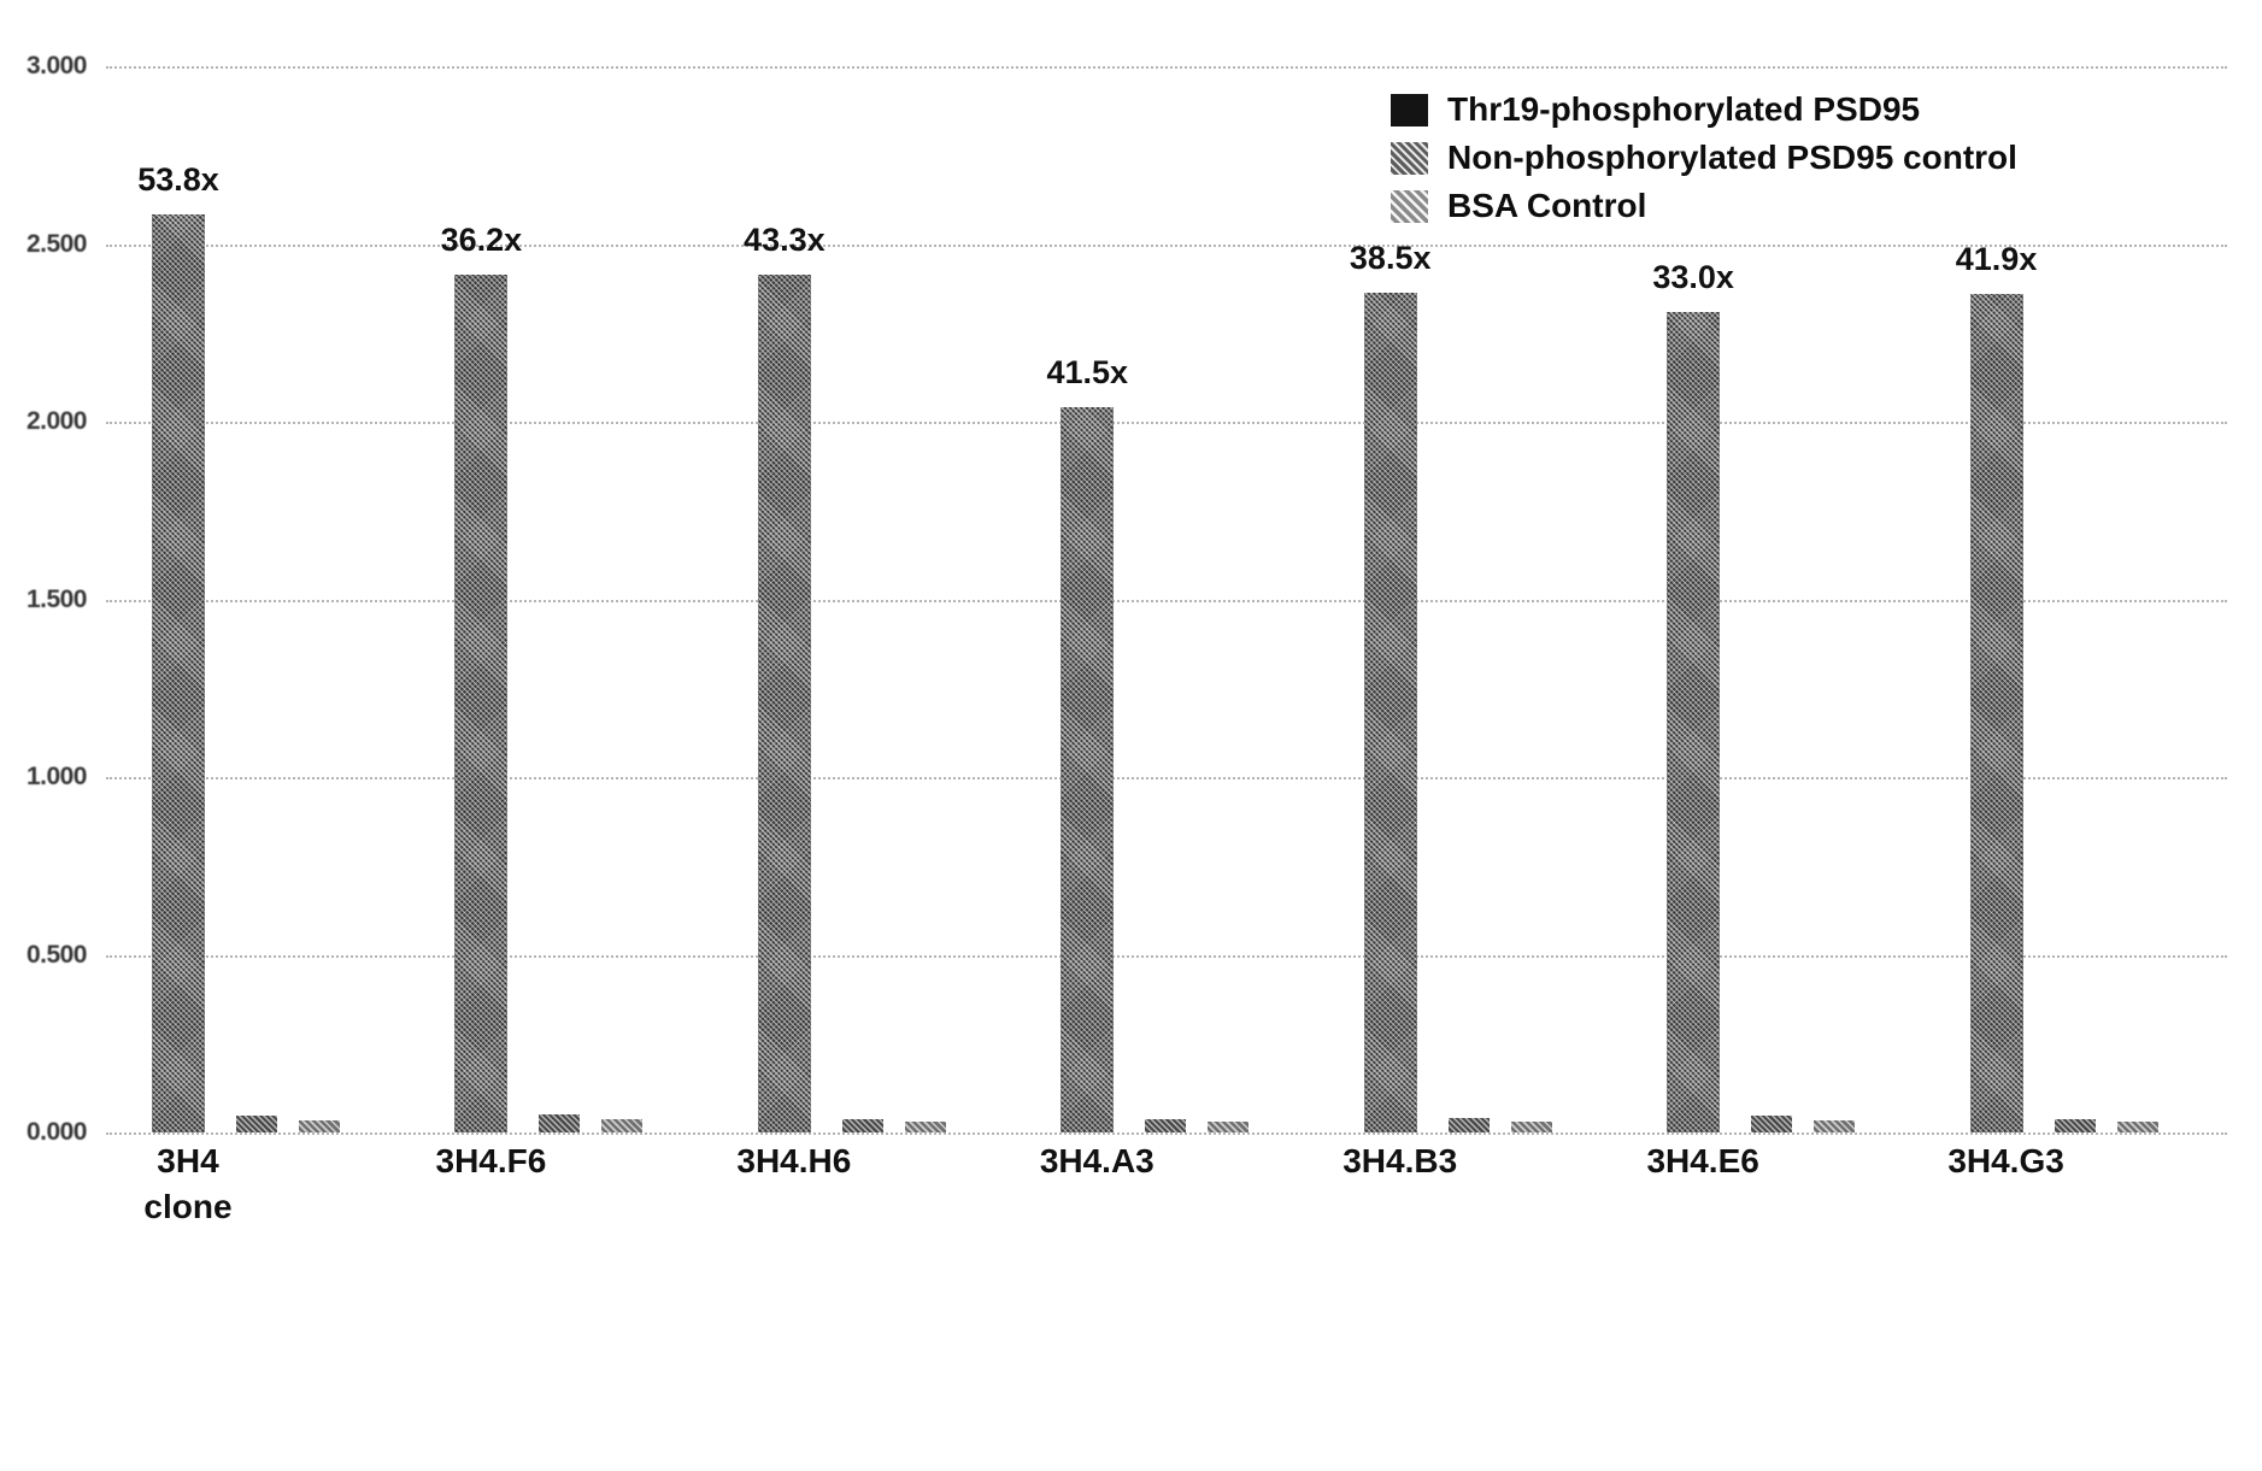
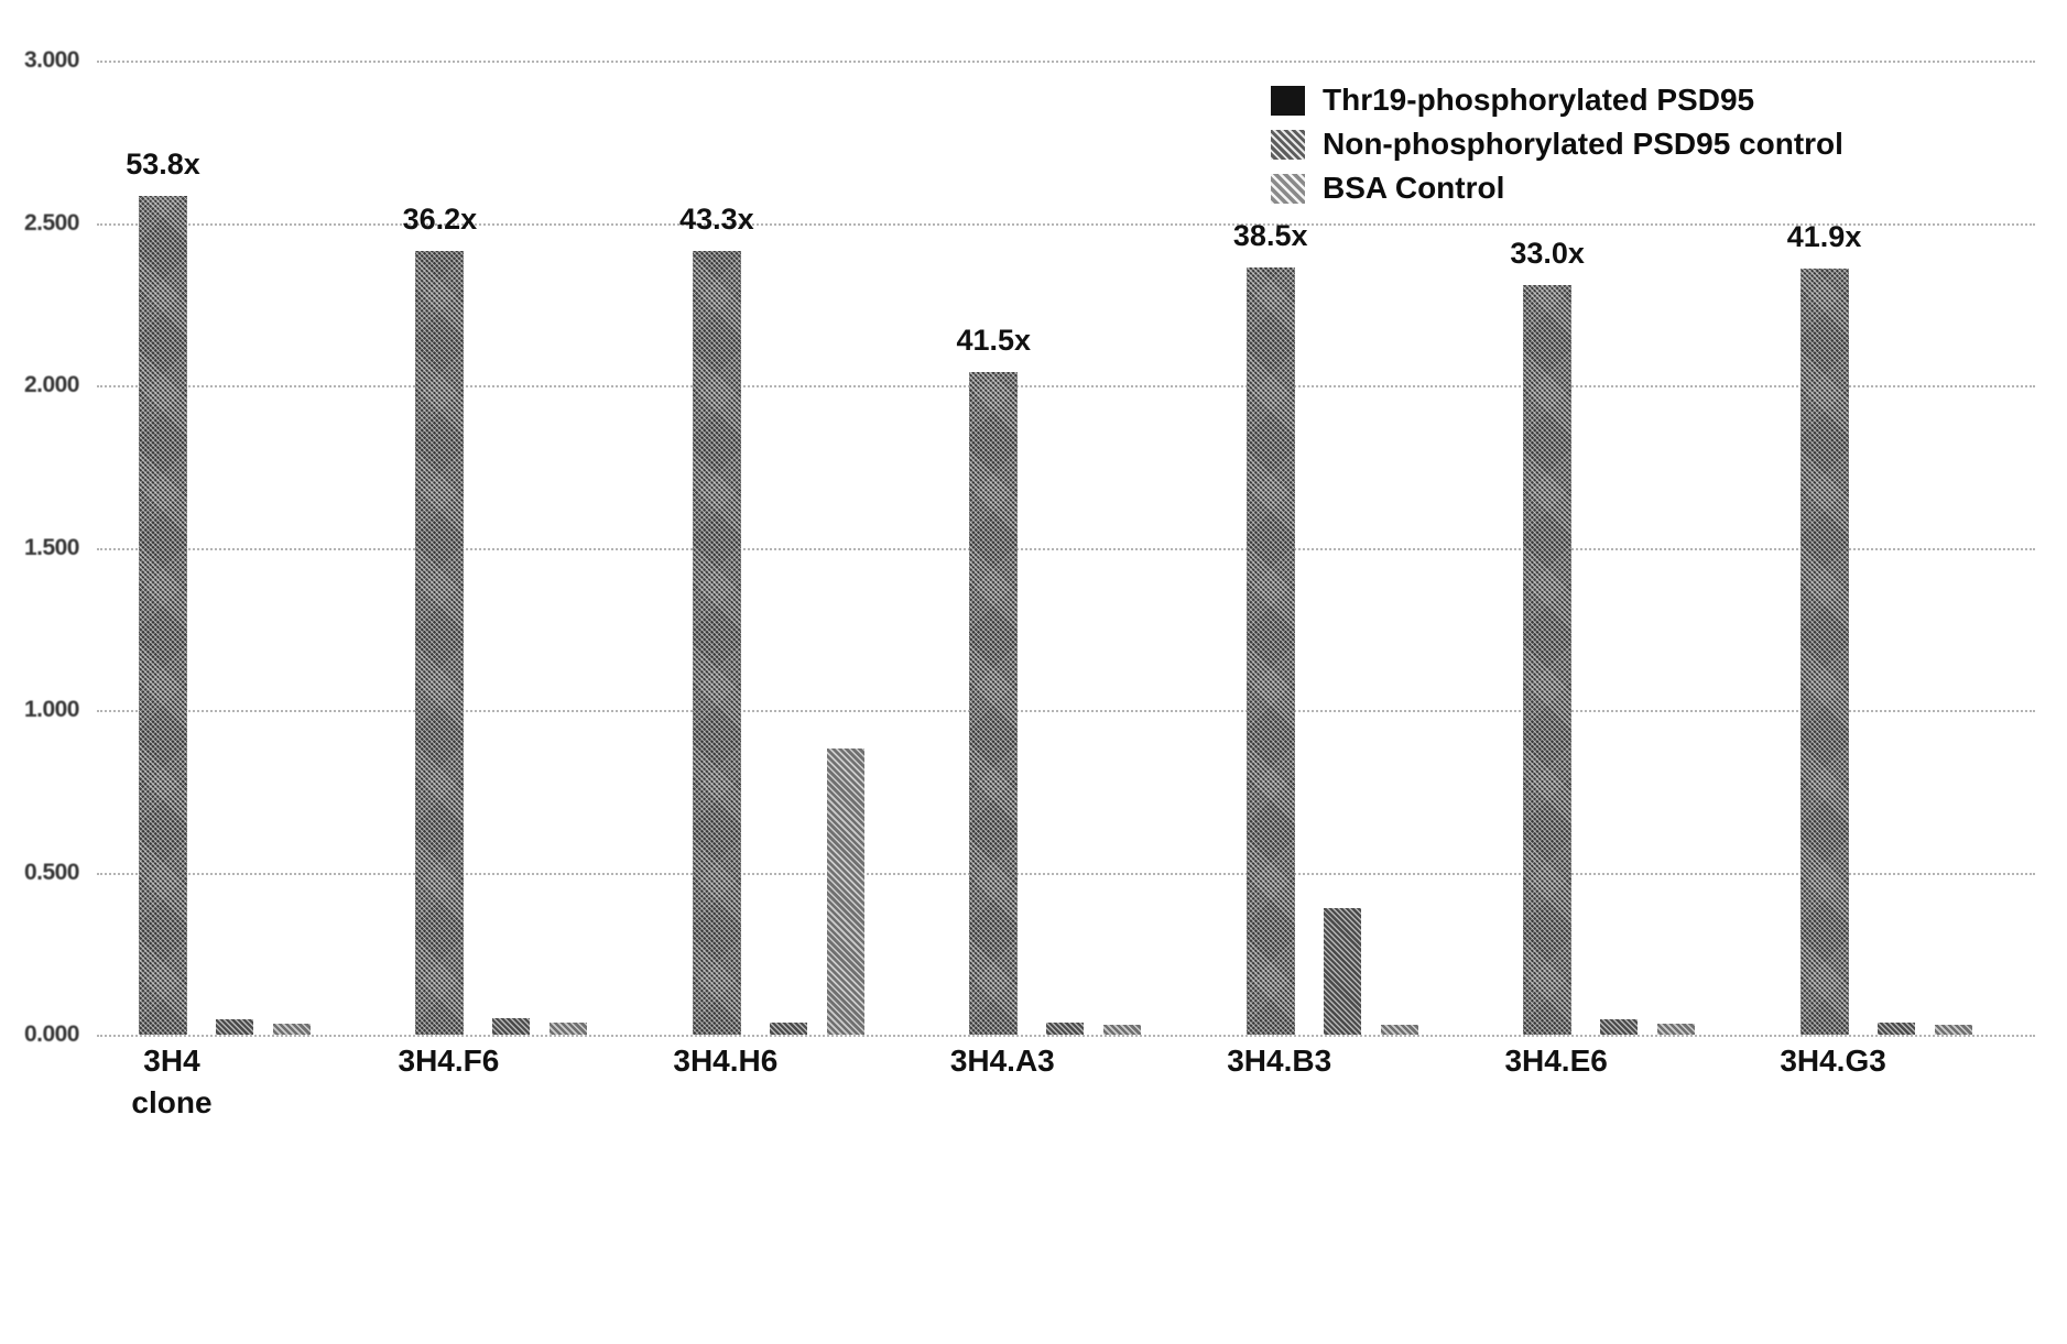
BSA Control/3H4.H6: 0.03 -> 0.88
Non-phosphorylated PSD95 control/3H4.B3: 0.04 -> 0.39
